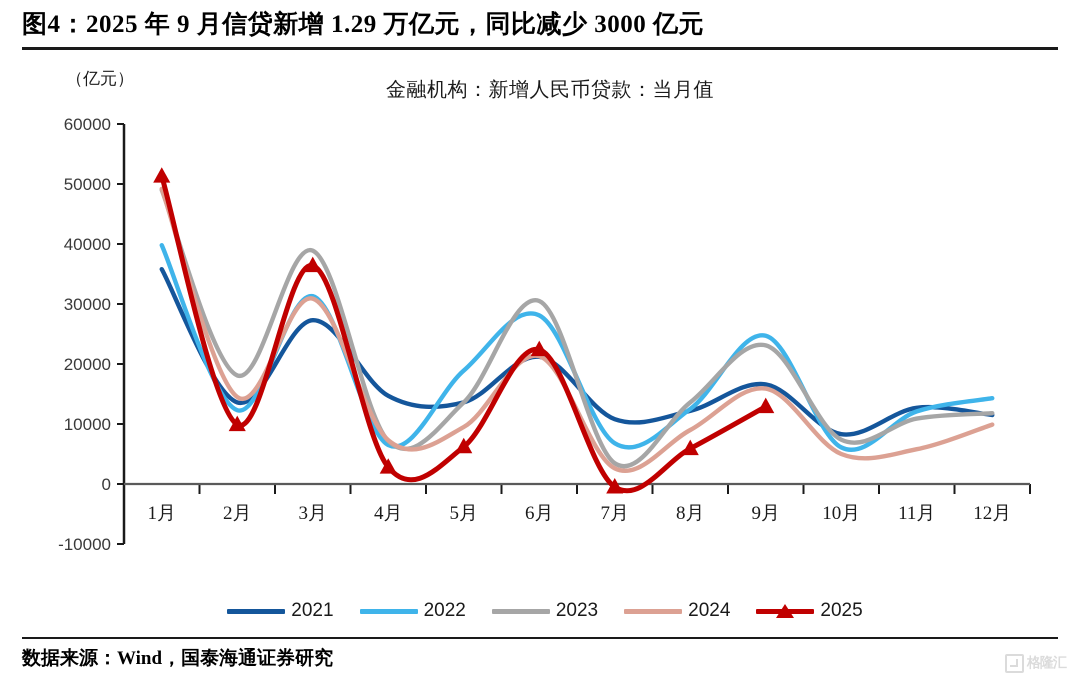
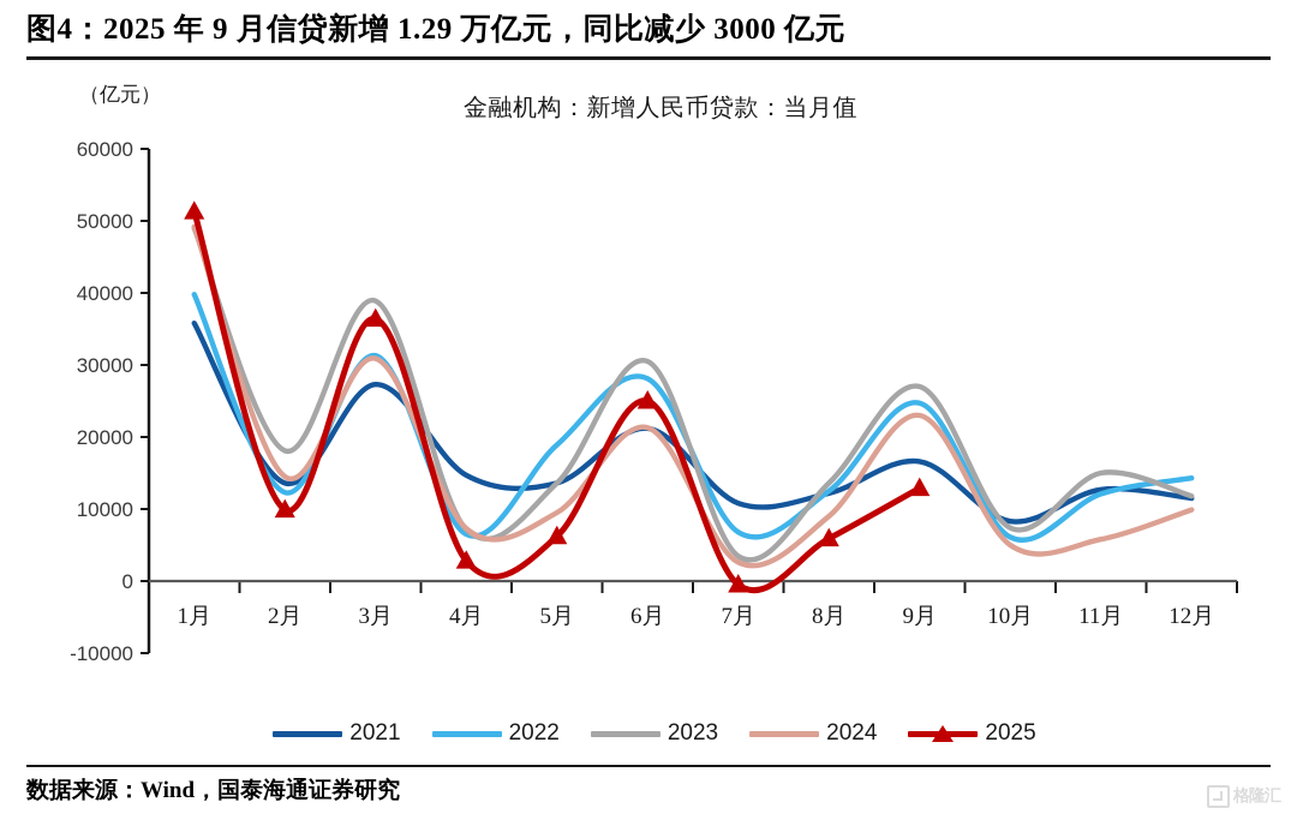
2025/6月: 22000 -> 25000
2023/9月: 23000 -> 27000
2024/9月: 16000 -> 23000
2023/11月: 11000 -> 15000
